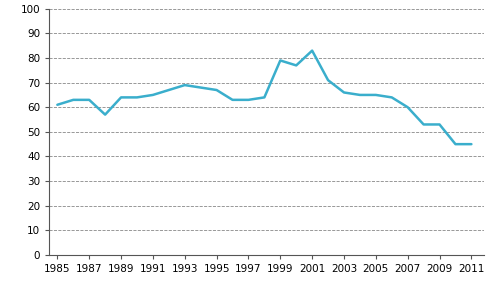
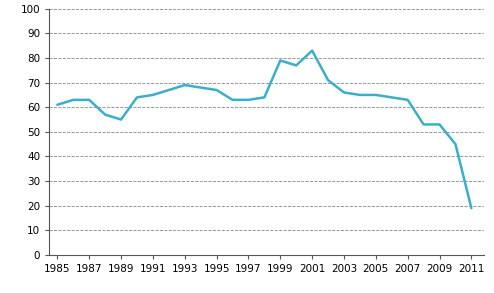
1989: 64 -> 55
2007: 60 -> 63
2011: 45 -> 19
